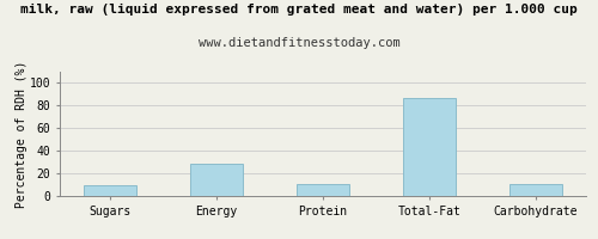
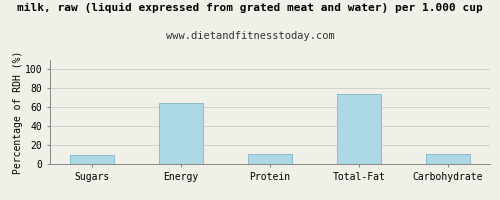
Energy: 28 -> 64
Total-Fat: 87 -> 74
